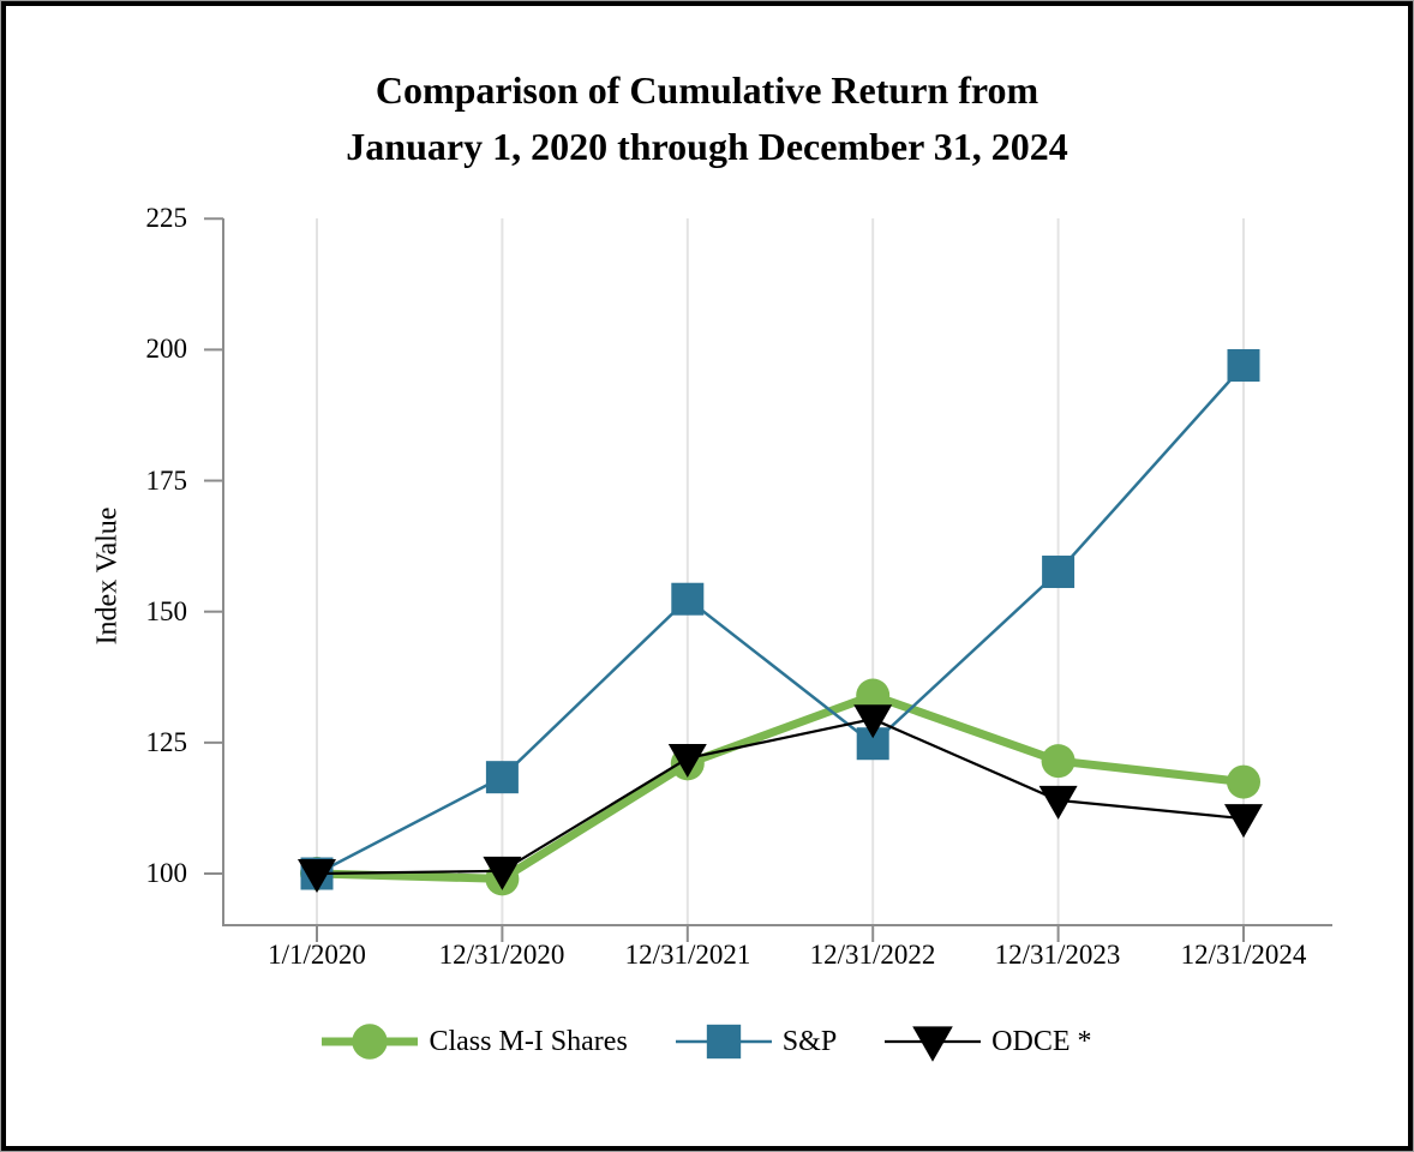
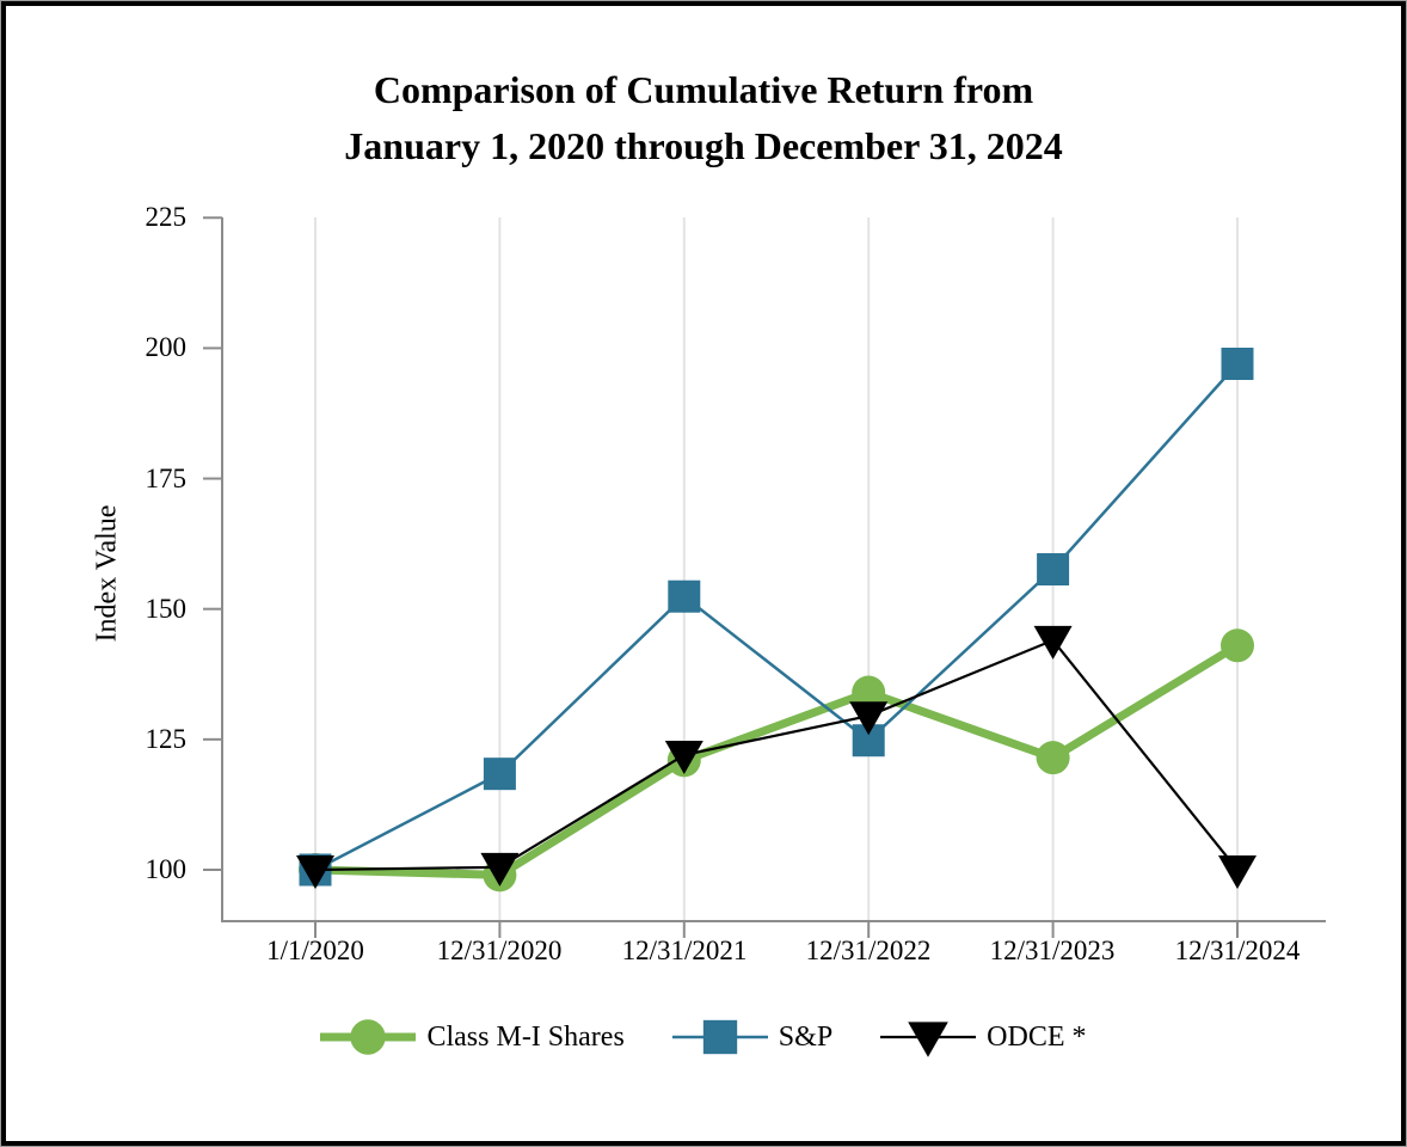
ODCE */12/31/2023: 114 -> 144
Class M-I Shares/12/31/2024: 118 -> 143
ODCE */12/31/2024: 110 -> 100
